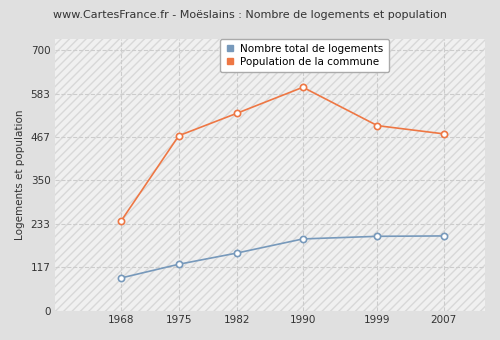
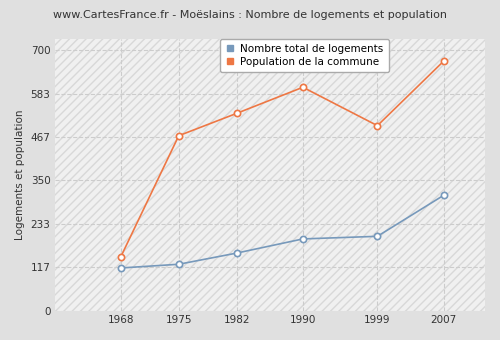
Nombre total de logements/1968: 88 -> 115
Population de la commune/1968: 240 -> 145
Nombre total de logements/2007: 201 -> 310
Population de la commune/2007: 475 -> 670
